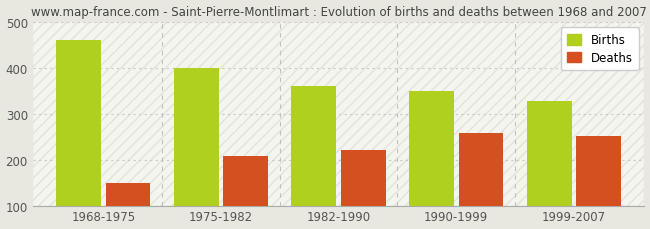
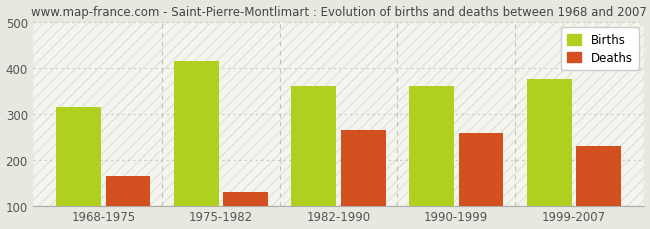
Births/1968-1975: 460 -> 315
Deaths/1968-1975: 150 -> 165
Births/1975-1982: 400 -> 415
Deaths/1975-1982: 207 -> 130
Deaths/1982-1990: 220 -> 265
Births/1990-1999: 348 -> 360
Births/1999-2007: 328 -> 375
Deaths/1999-2007: 252 -> 230
